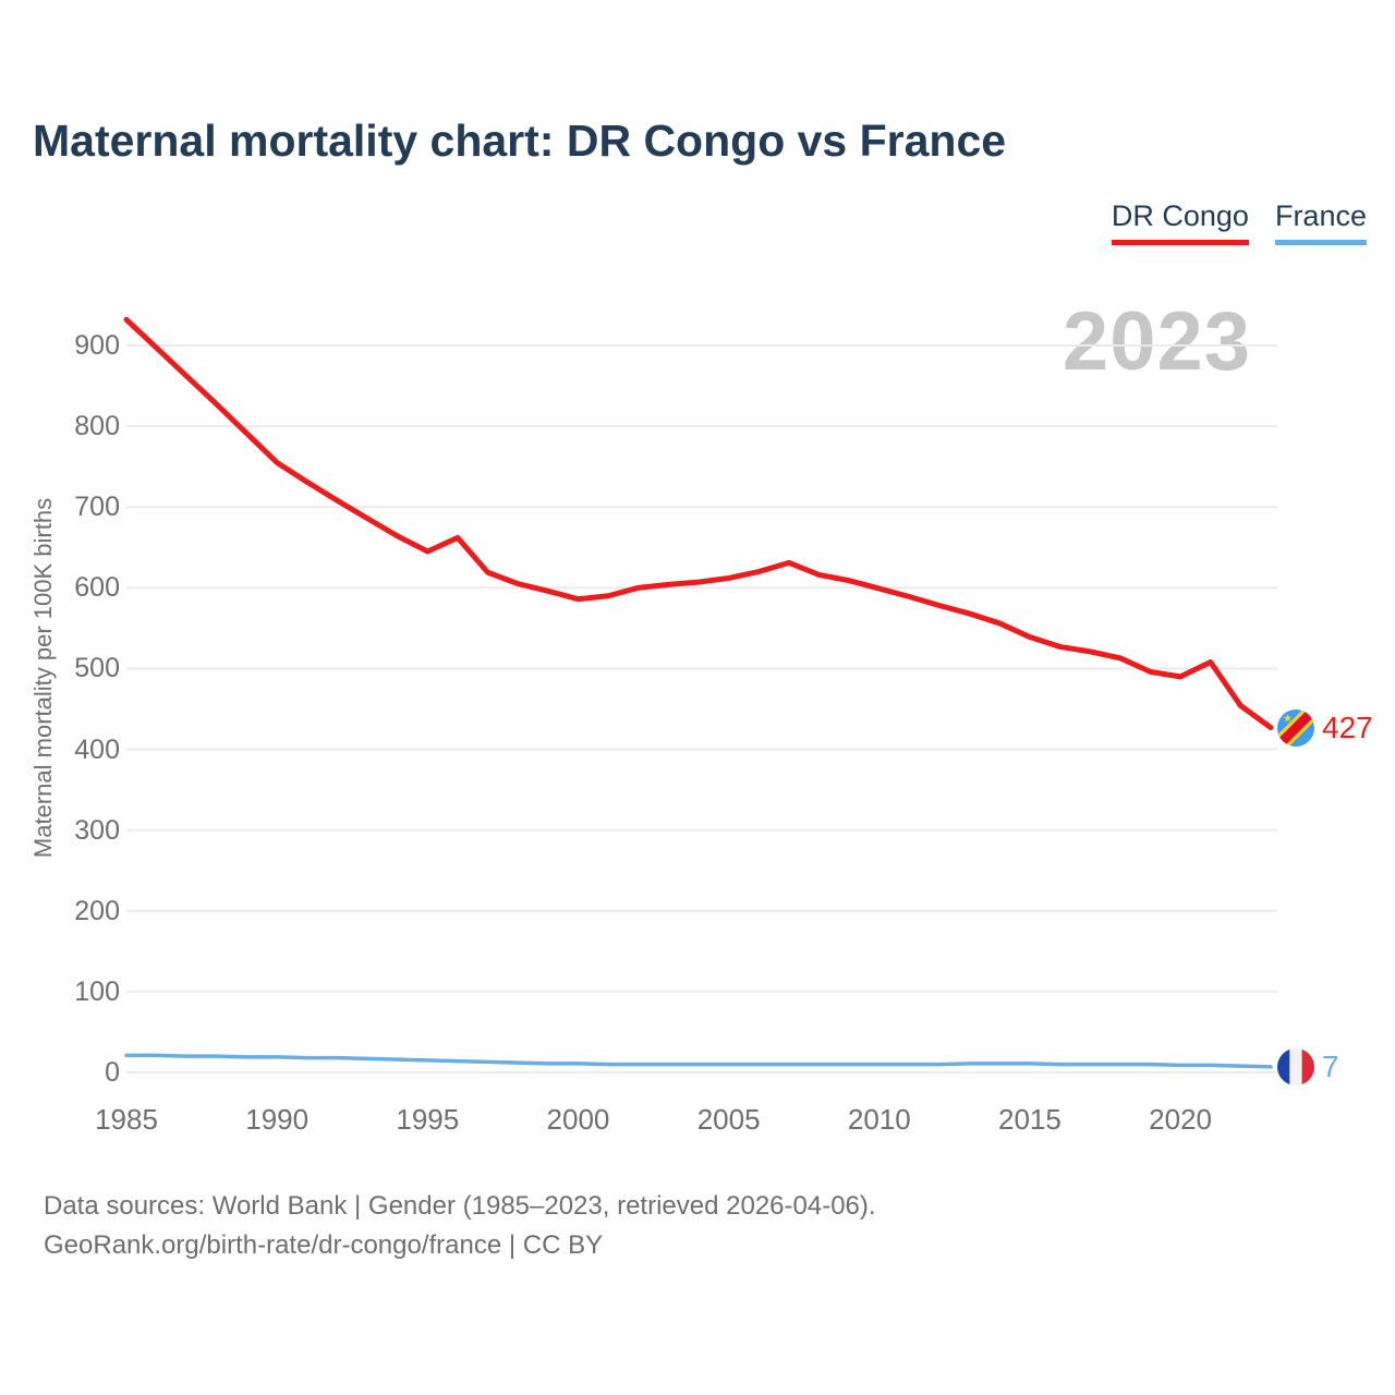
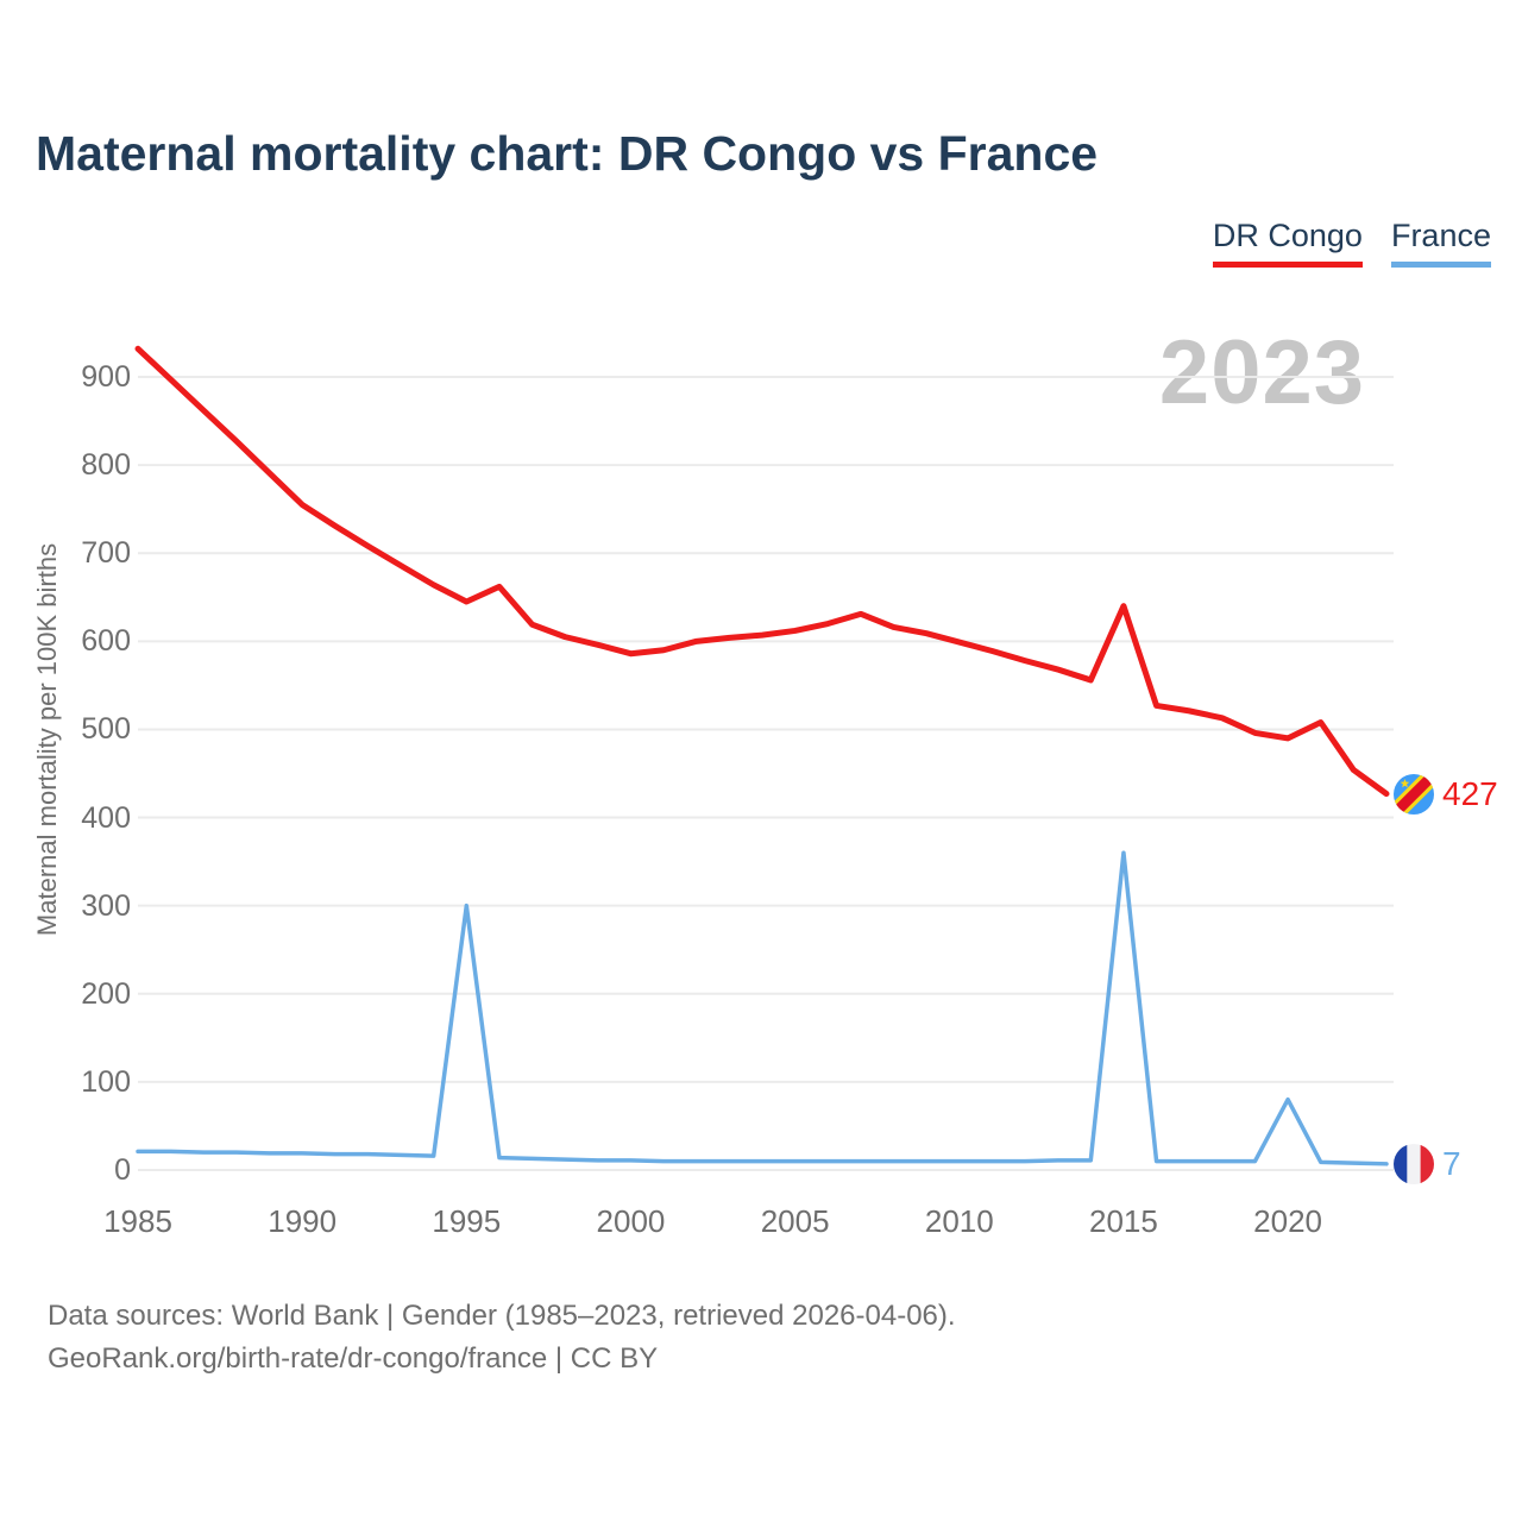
France/1995: 20 -> 300
DR Congo/2015: 540 -> 640
France/2015: 10 -> 360
France/2020: 10 -> 80
